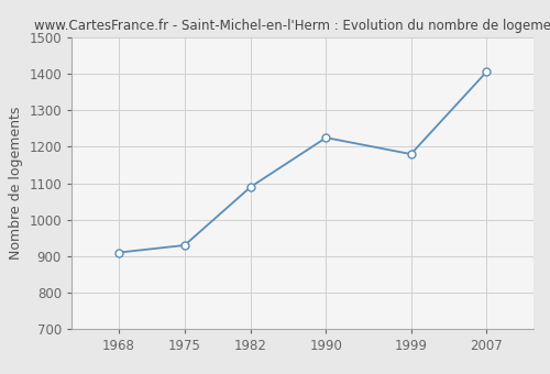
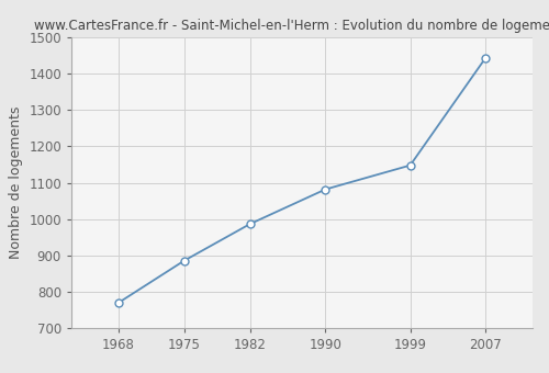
1968: 910 -> 770
1975: 930 -> 886
1982: 1090 -> 987
1990: 1225 -> 1082
1999: 1180 -> 1148
2007: 1405 -> 1443
